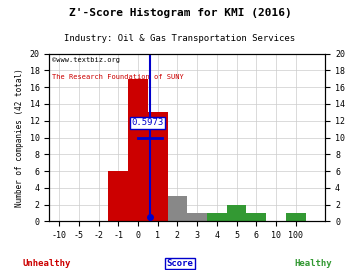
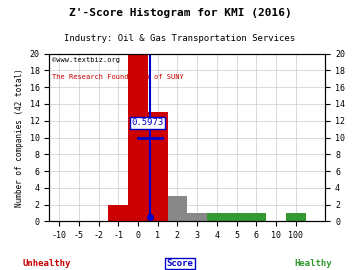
-1: 6 -> 2
0: 17 -> 20
5: 2 -> 1
